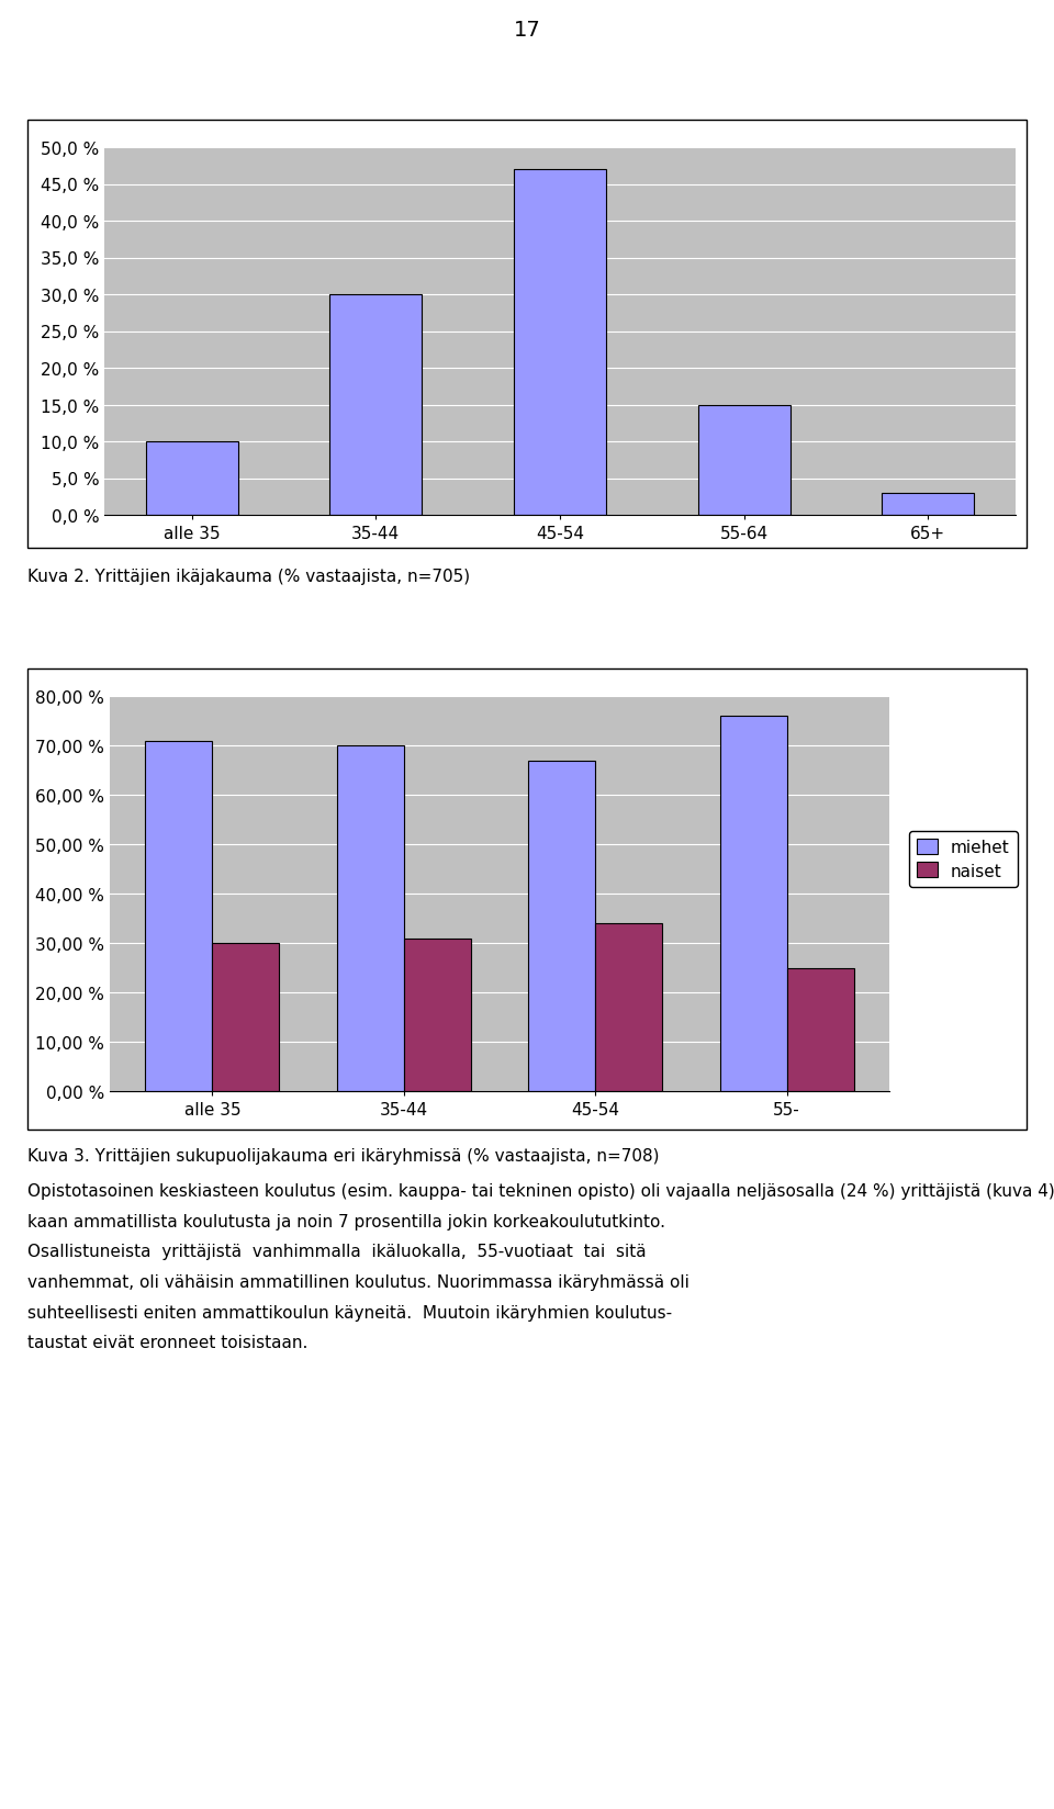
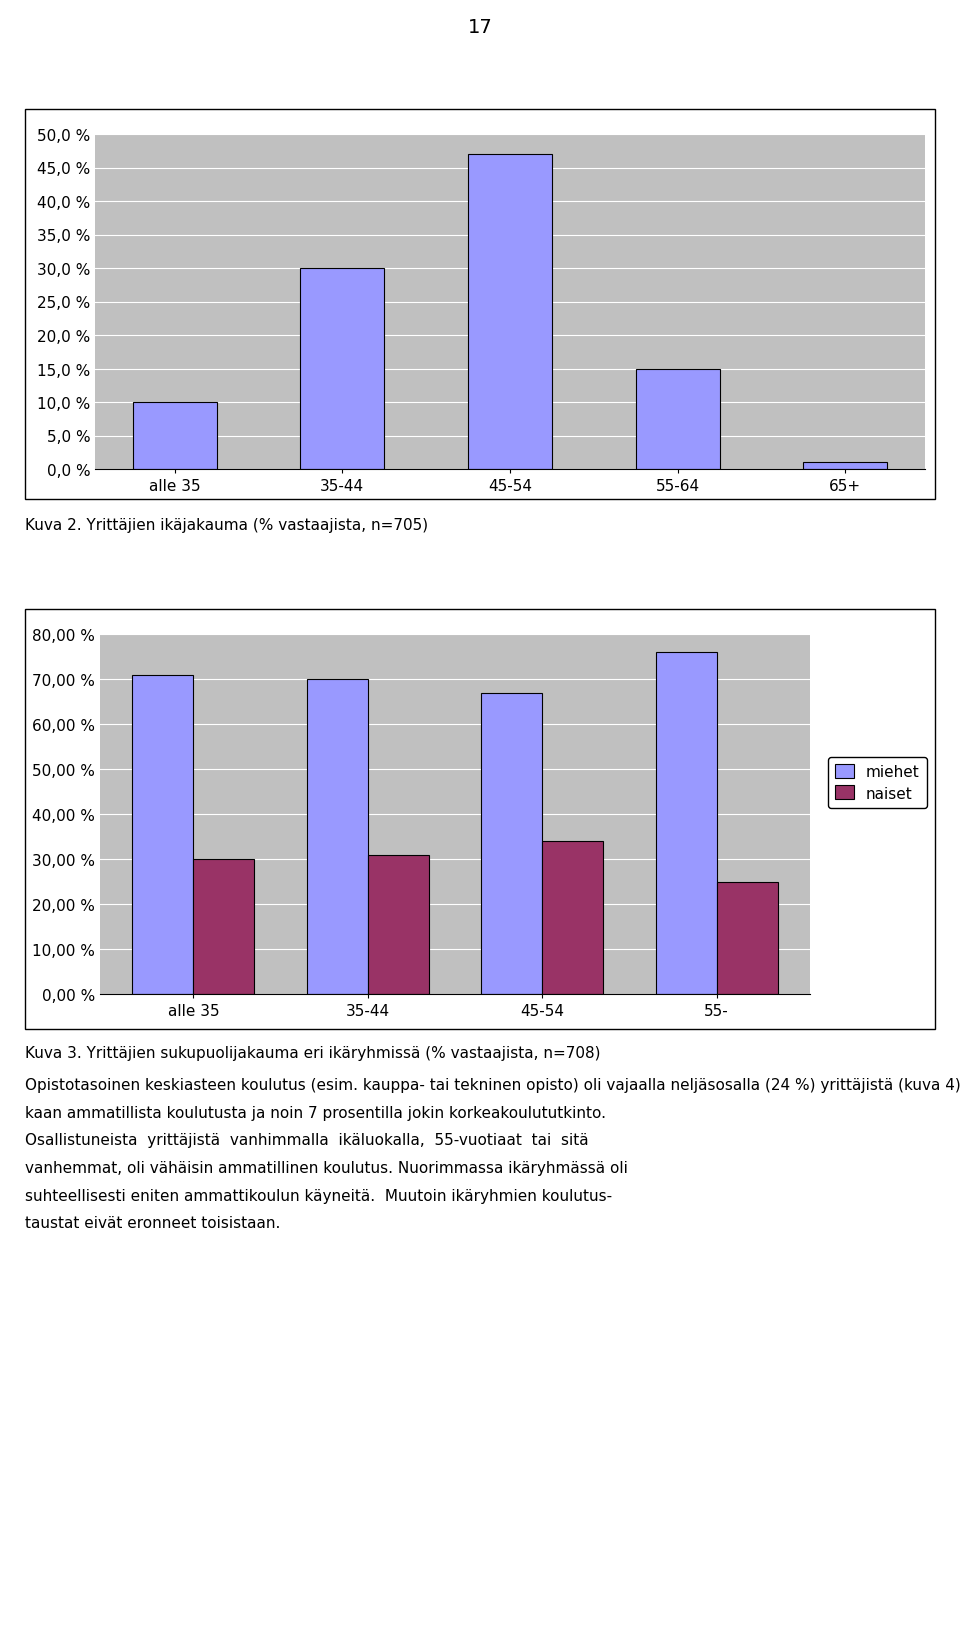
65+: 3 % -> 1 %
